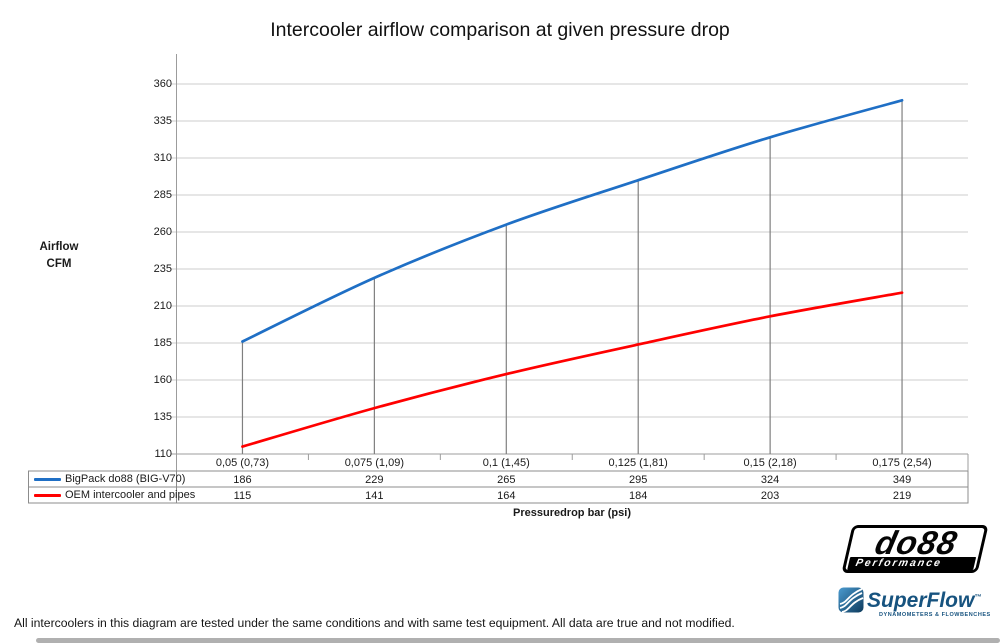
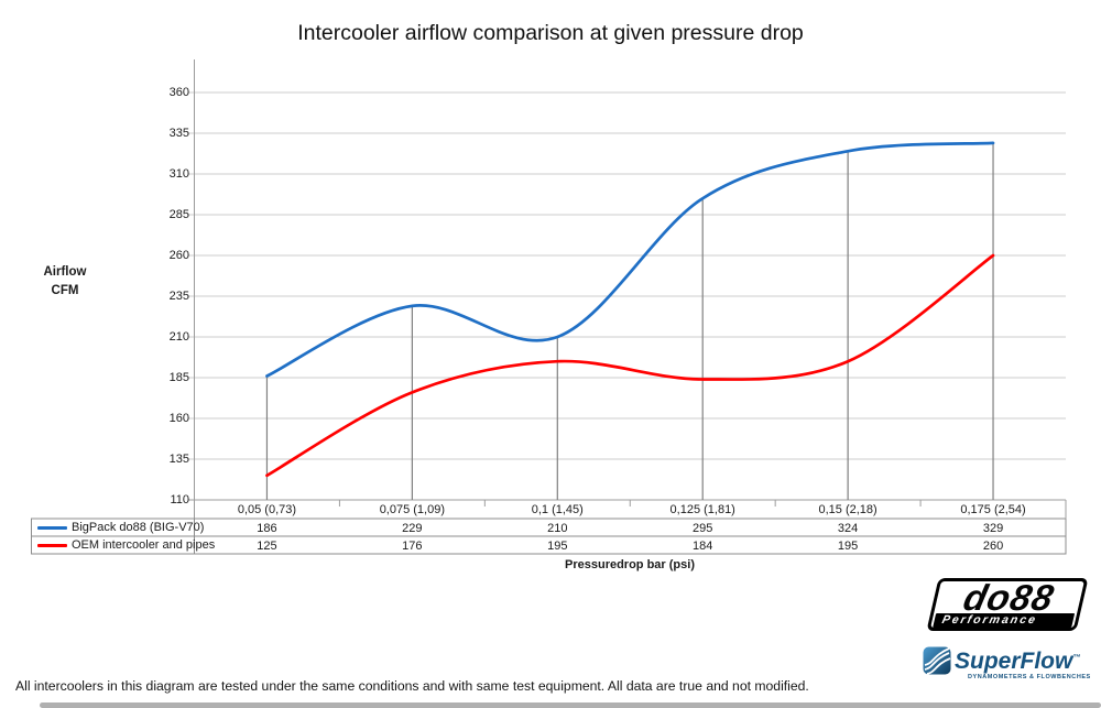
OEM intercooler and pipes/0,05 (0,73): 115 -> 125
OEM intercooler and pipes/0,075 (1,09): 141 -> 176
BigPack do88 (BIG-V70)/0,1 (1,45): 265 -> 210
OEM intercooler and pipes/0,1 (1,45): 164 -> 195
OEM intercooler and pipes/0,15 (2,18): 203 -> 195
BigPack do88 (BIG-V70)/0,175 (2,54): 349 -> 329
OEM intercooler and pipes/0,175 (2,54): 219 -> 260
